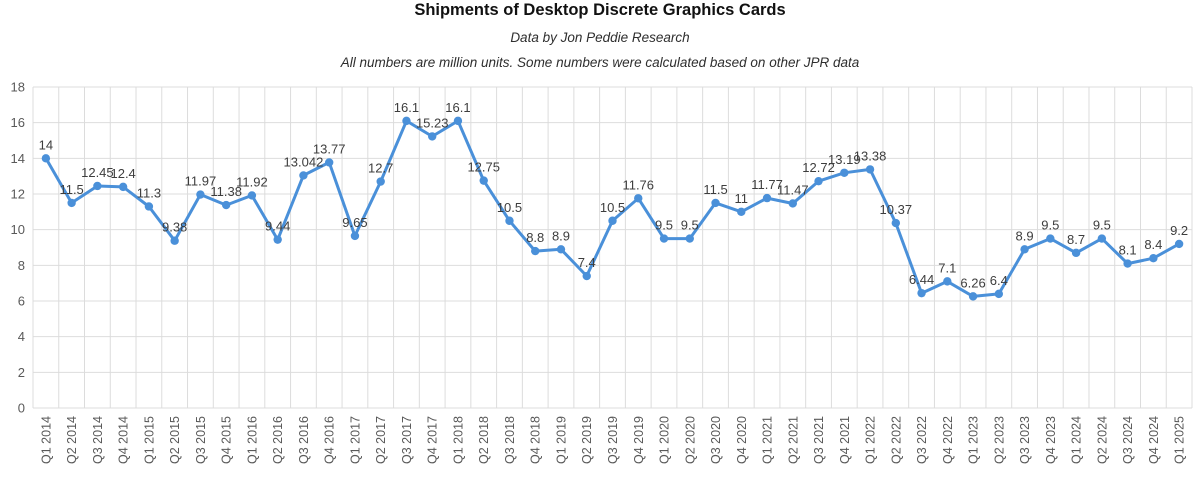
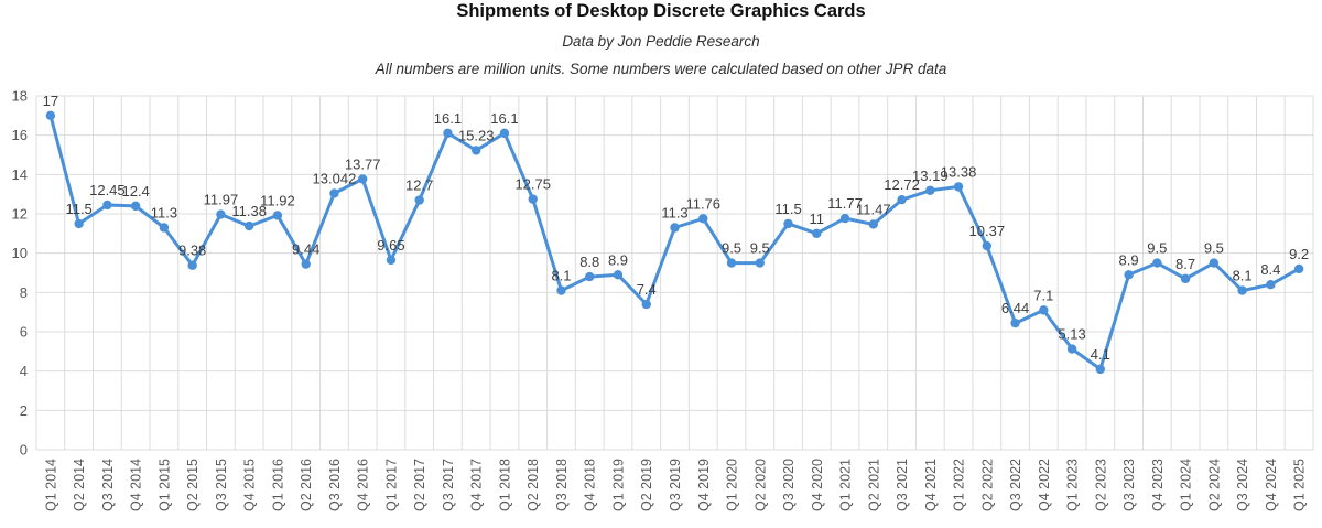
Q1 2014: 14 -> 17
Q3 2018: 10.5 -> 8.1
Q3 2019: 10.5 -> 11.3
Q1 2023: 6.26 -> 5.13
Q2 2023: 6.4 -> 4.1
